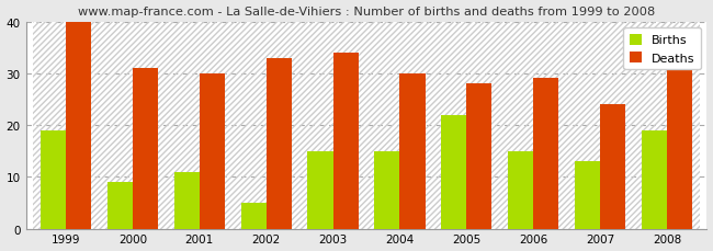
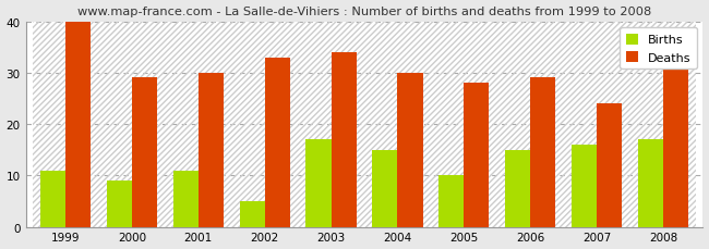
Births/1999: 19 -> 11
Deaths/2000: 31 -> 29
Births/2003: 15 -> 17
Births/2005: 22 -> 10
Births/2007: 13 -> 16
Births/2008: 19 -> 17
